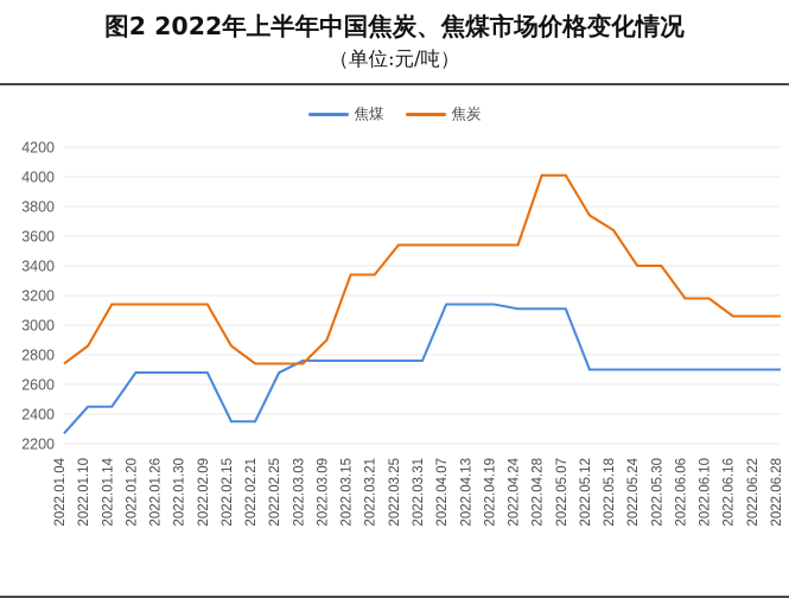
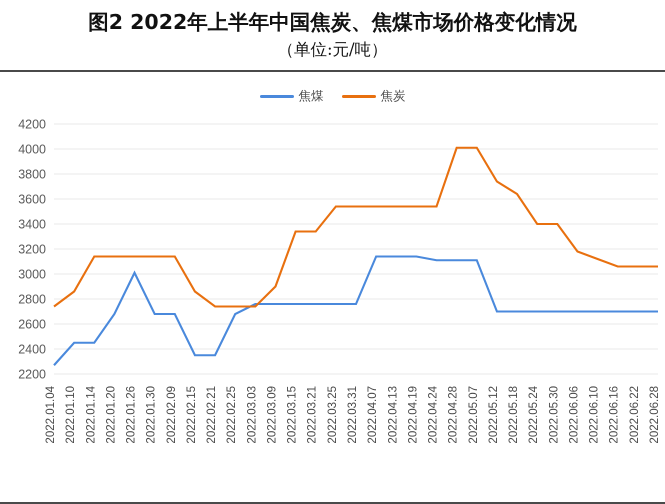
焦煤/2022.01.26: 2680 -> 3010
焦炭/2022.06.10: 3180 -> 3120
